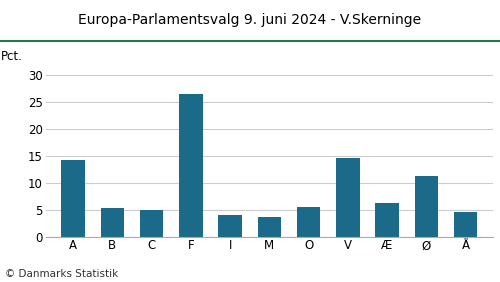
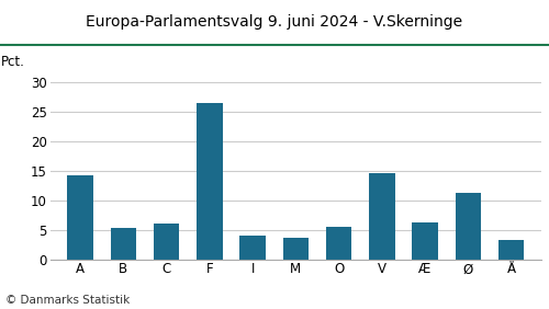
C: 5.0 -> 6.0
Å: 4.6 -> 3.2
